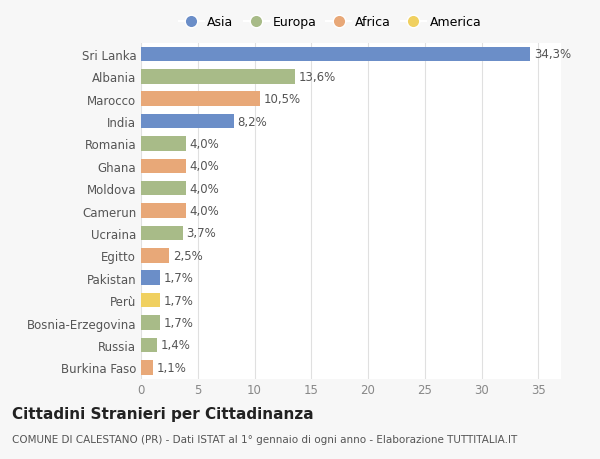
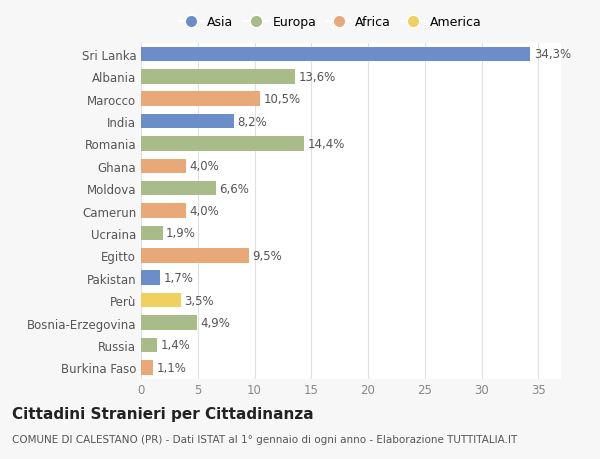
Romania: 4,0% -> 14,4%
Moldova: 4,0% -> 6,6%
Ucraina: 3,7% -> 1,9%
Egitto: 2,5% -> 9,5%
Perù: 1,7% -> 3,5%
Bosnia-Erzegovina: 1,7% -> 4,9%
